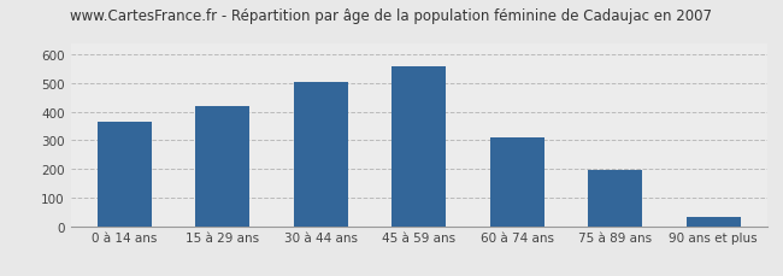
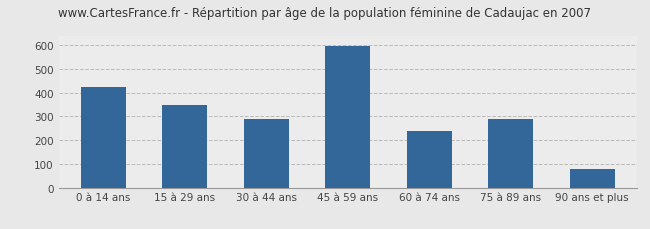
0 à 14 ans: 365 -> 425
15 à 29 ans: 418 -> 350
30 à 44 ans: 503 -> 290
45 à 59 ans: 560 -> 595
60 à 74 ans: 310 -> 240
75 à 89 ans: 195 -> 290
90 ans et plus: 33 -> 80
